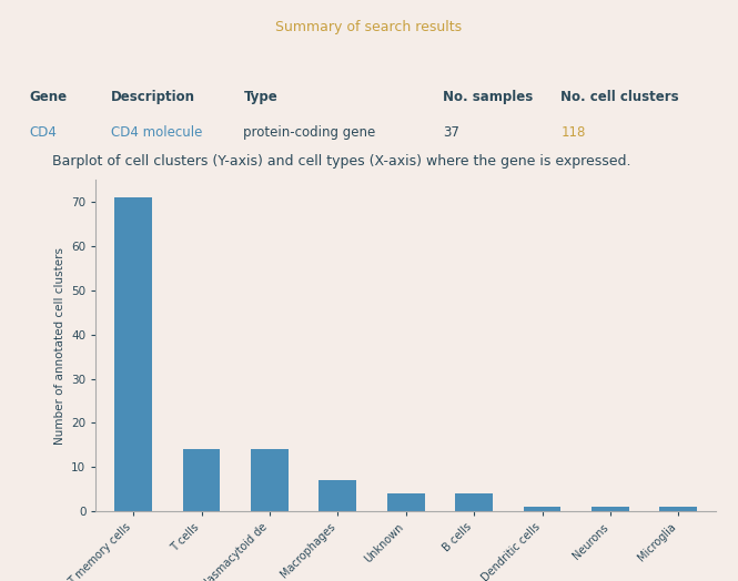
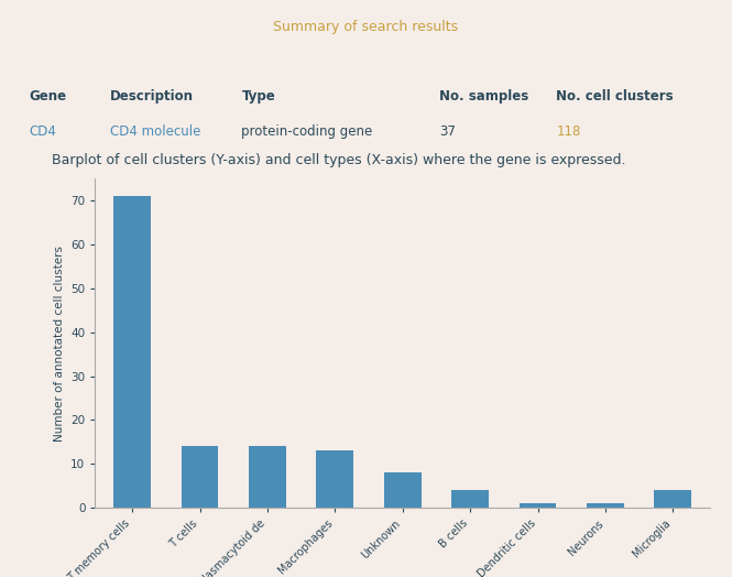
Macrophages: 7 -> 13
Unknown: 4 -> 8
Microglia: 1 -> 4
